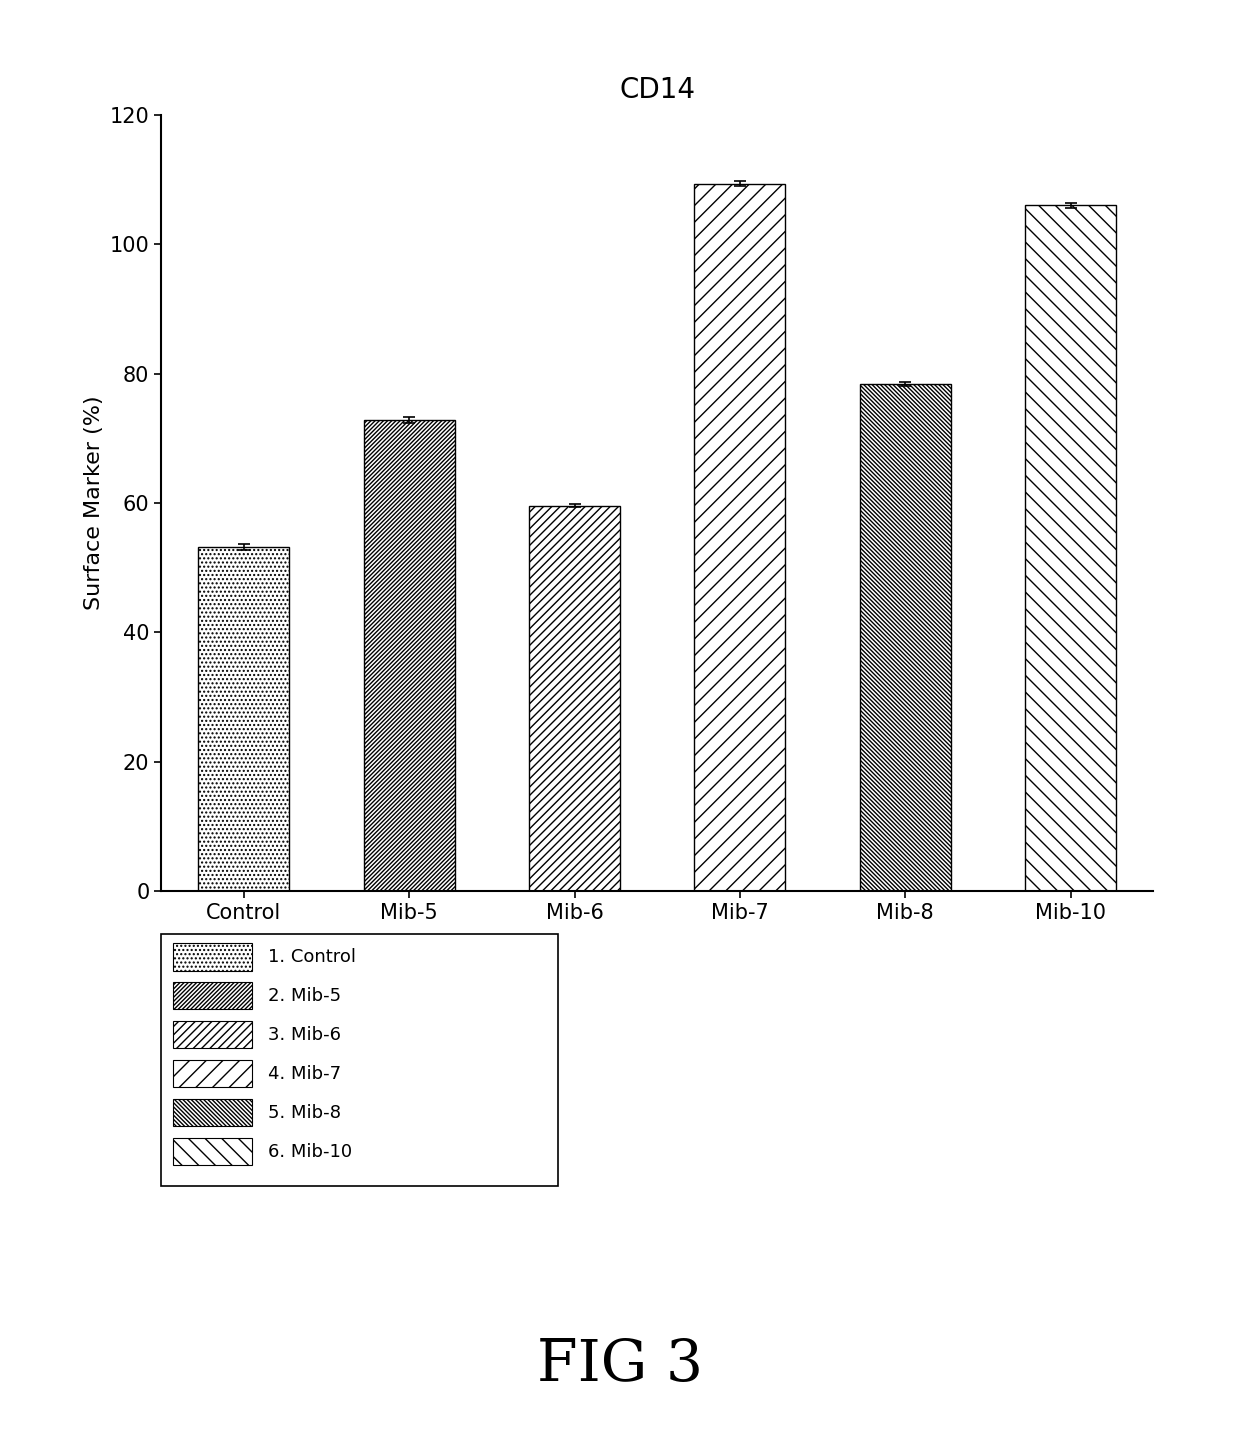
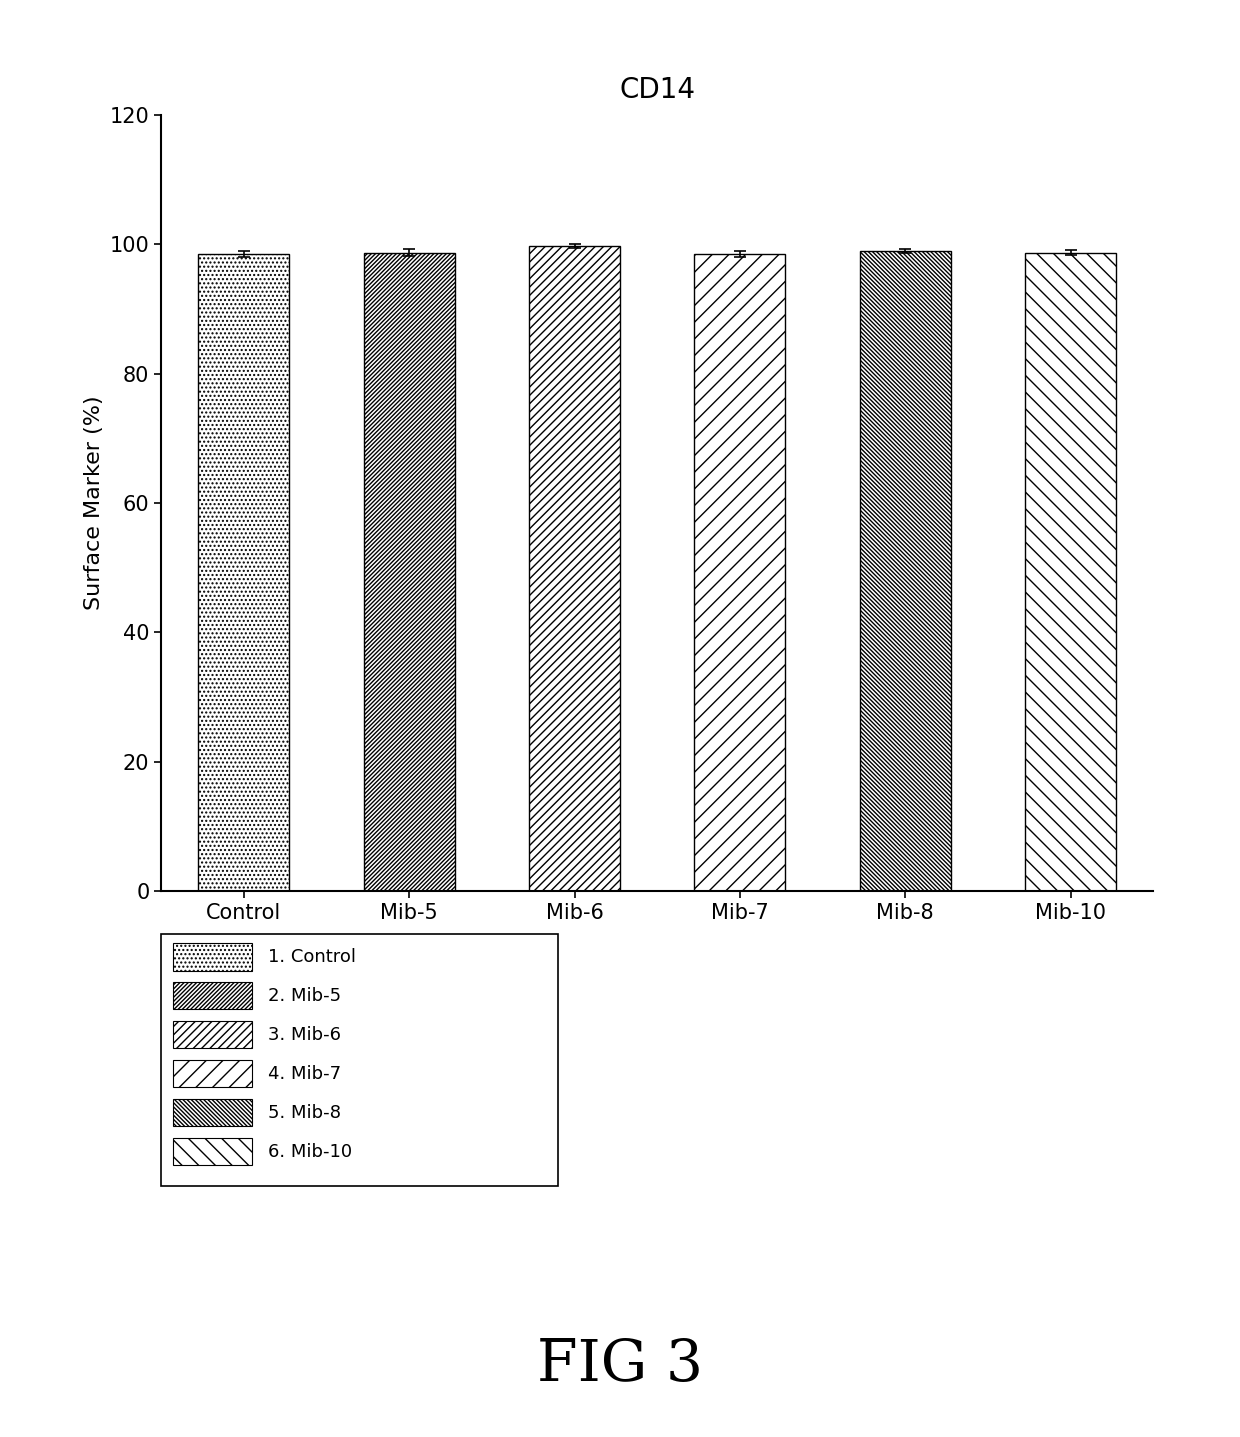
Control: 53.2 -> 98.5
Mib-5: 72.8 -> 98.7
Mib-6: 59.6 -> 99.8
Mib-7: 109.4 -> 98.5
Mib-8: 78.4 -> 99.0
Mib-10: 106.0 -> 98.7
